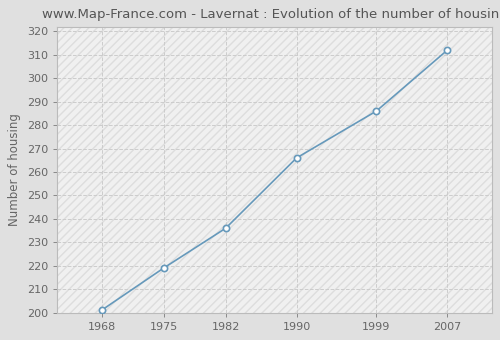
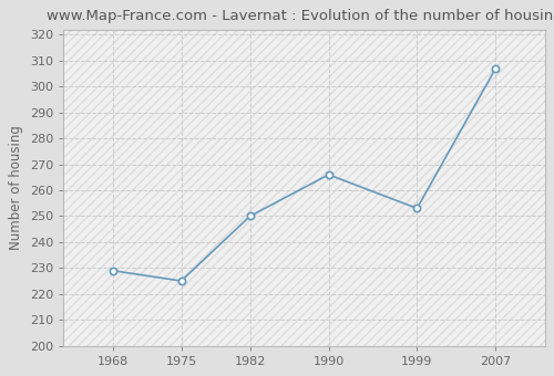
1968: 201 -> 229
1975: 219 -> 225
1982: 236 -> 250
1999: 286 -> 253
2007: 312 -> 307
